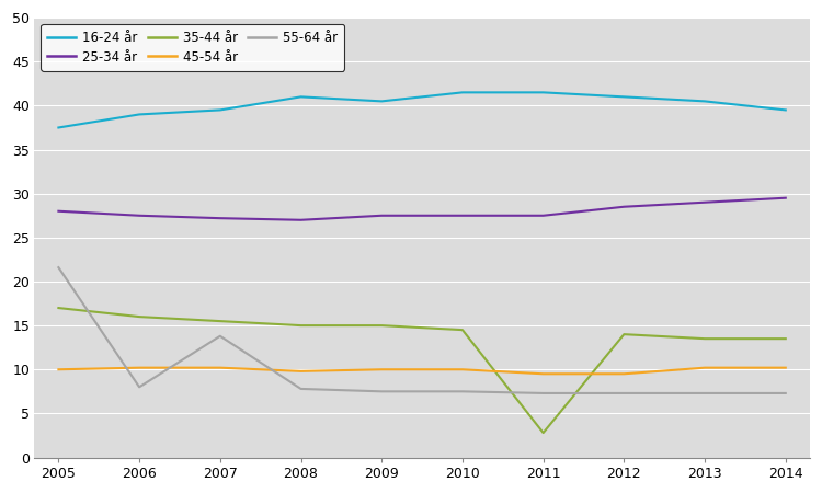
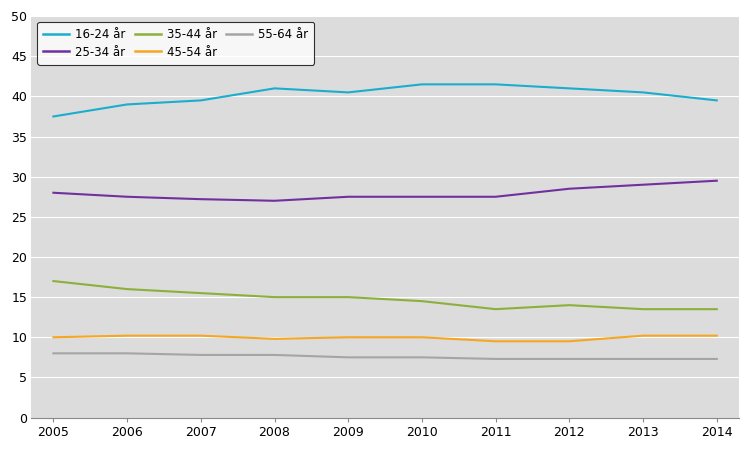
55-64 år/2005: 21.6 -> 8.0
55-64 år/2007: 13.8 -> 7.8
35-44 år/2011: 2.8 -> 13.5
